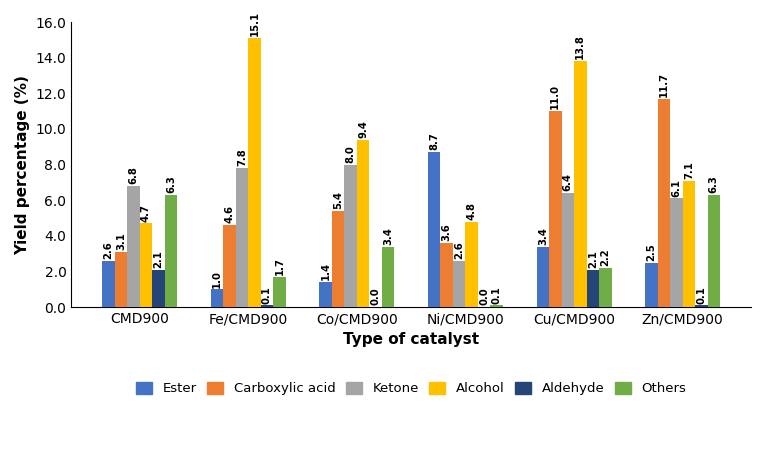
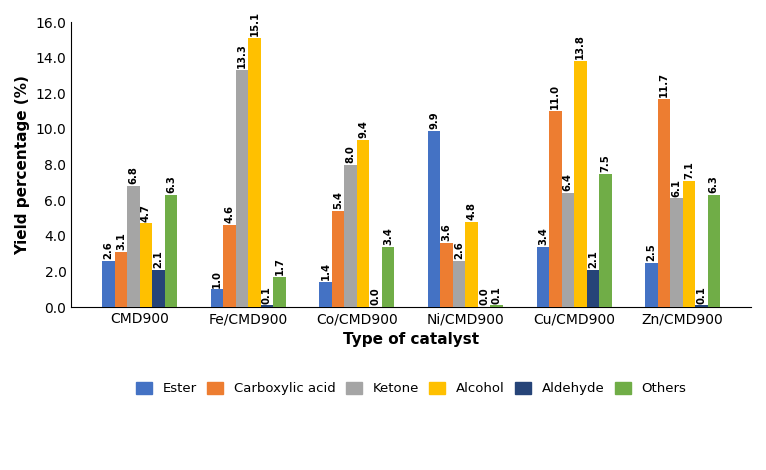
Ketone/Fe/CMD900: 7.8 -> 13.3
Ester/Ni/CMD900: 8.7 -> 9.9
Others/Cu/CMD900: 2.2 -> 7.5
